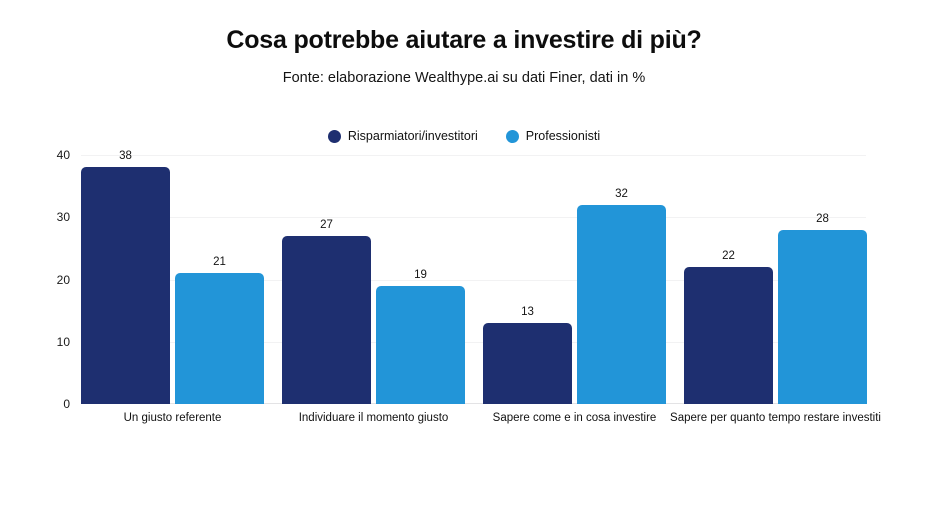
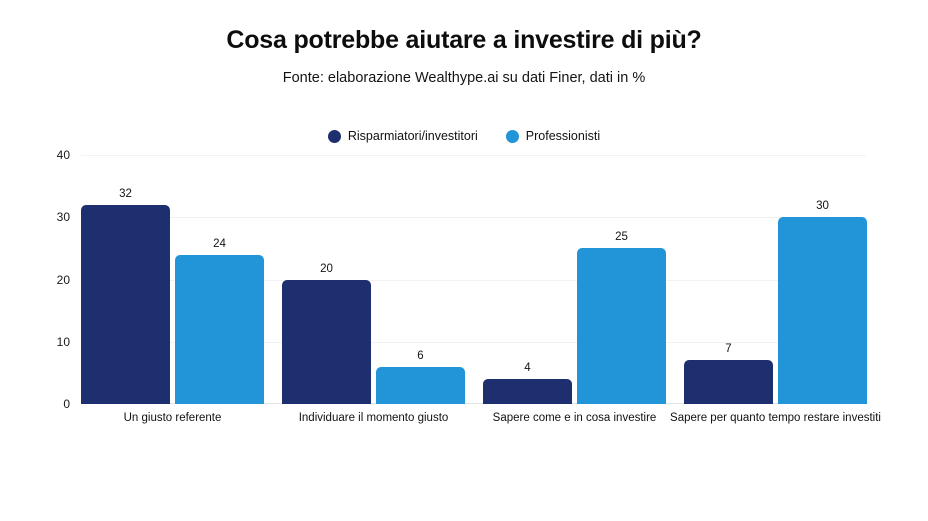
Risparmiatori/investitori/Un giusto referente: 38 -> 32
Professionisti/Un giusto referente: 21 -> 24
Risparmiatori/investitori/Individuare il momento giusto: 27 -> 20
Professionisti/Individuare il momento giusto: 19 -> 6
Risparmiatori/investitori/Sapere come e in cosa investire: 13 -> 4
Professionisti/Sapere come e in cosa investire: 32 -> 25
Risparmiatori/investitori/Sapere per quanto tempo restare investiti: 22 -> 7
Professionisti/Sapere per quanto tempo restare investiti: 28 -> 30
